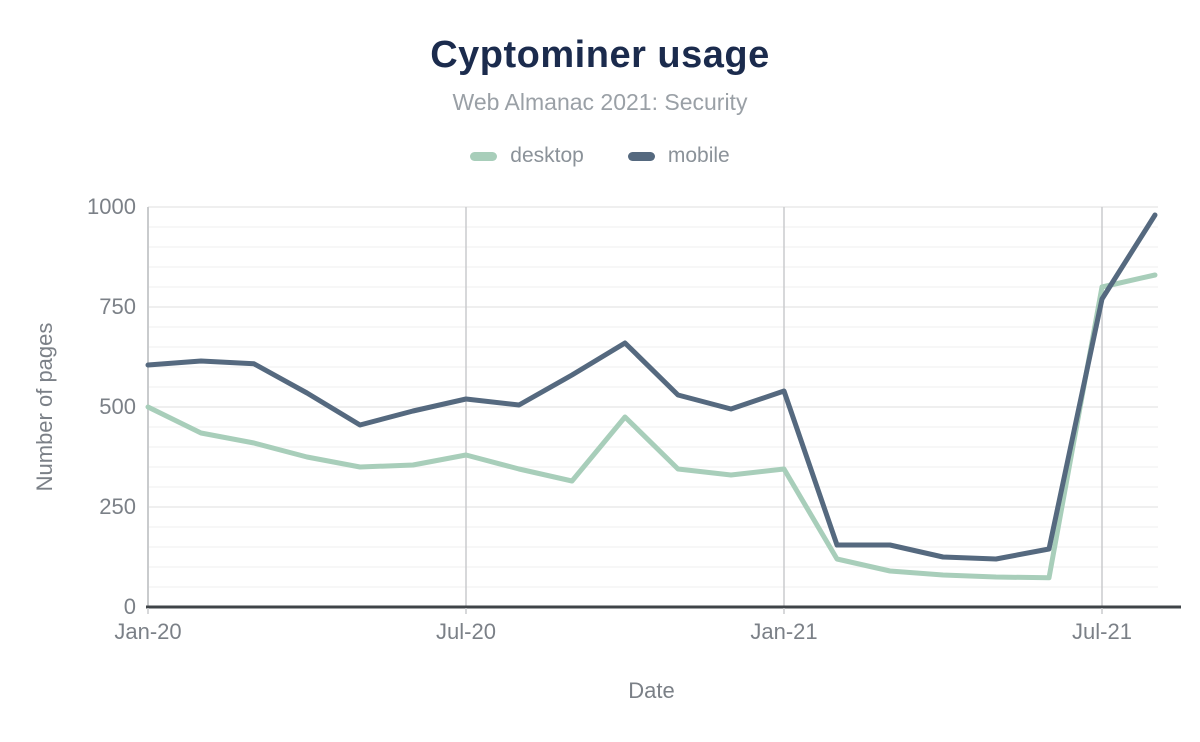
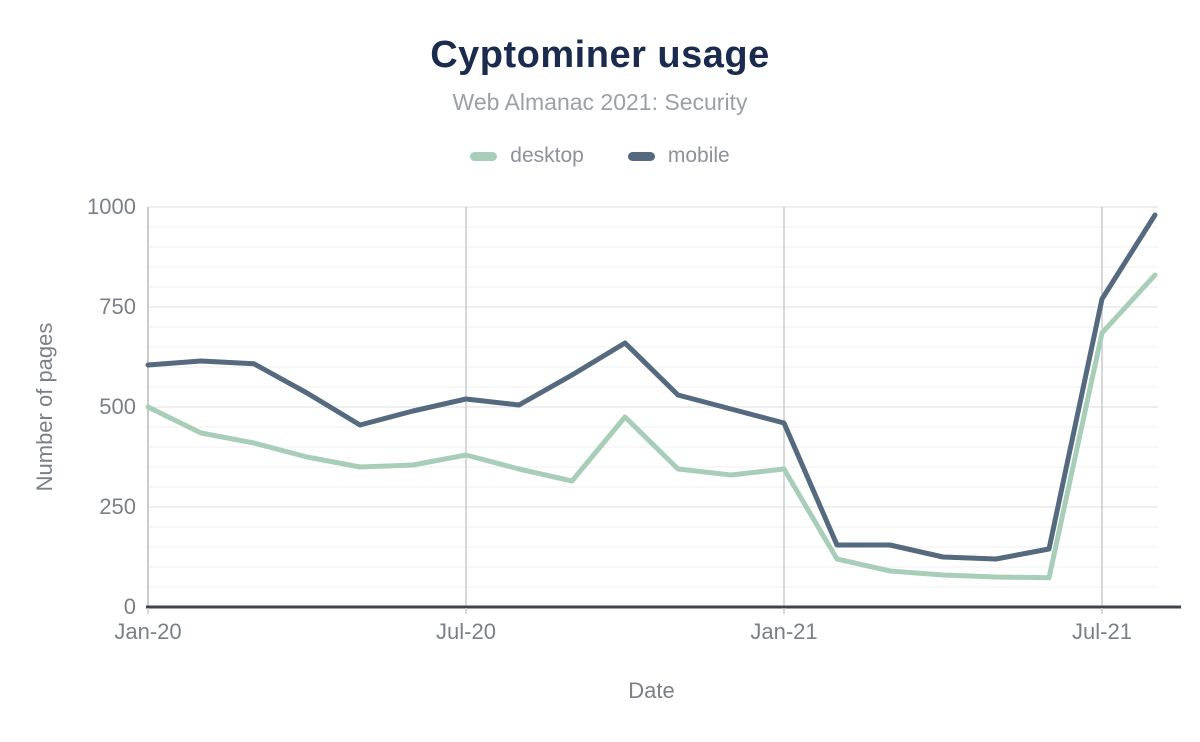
mobile/Jan-21: 540 -> 460
desktop/Jul-21: 800 -> 680
